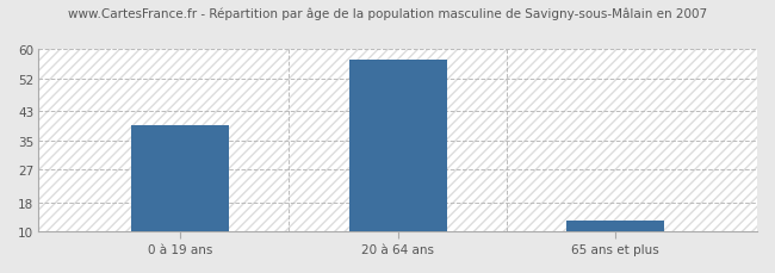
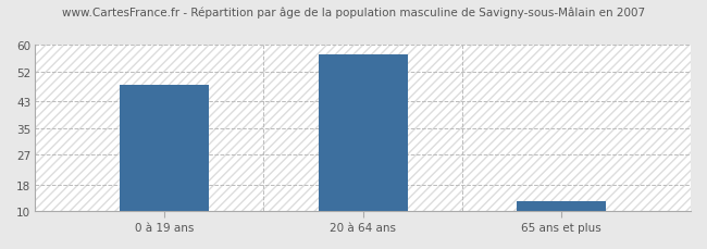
0 à 19 ans: 39 -> 48
